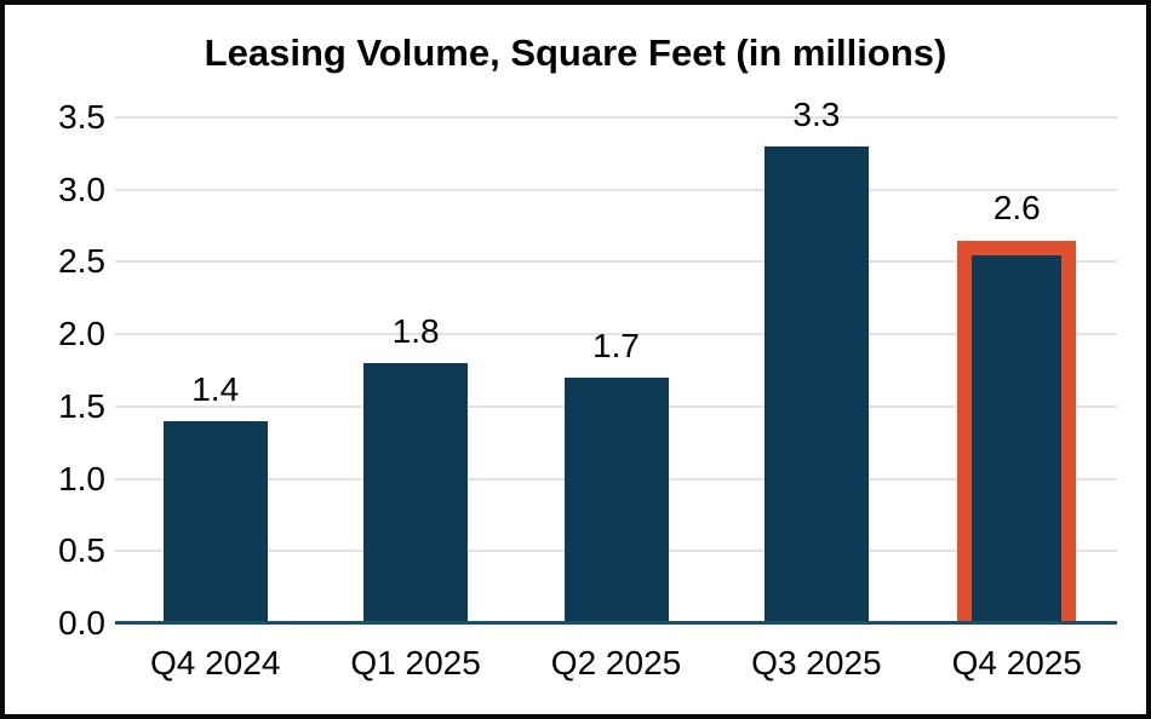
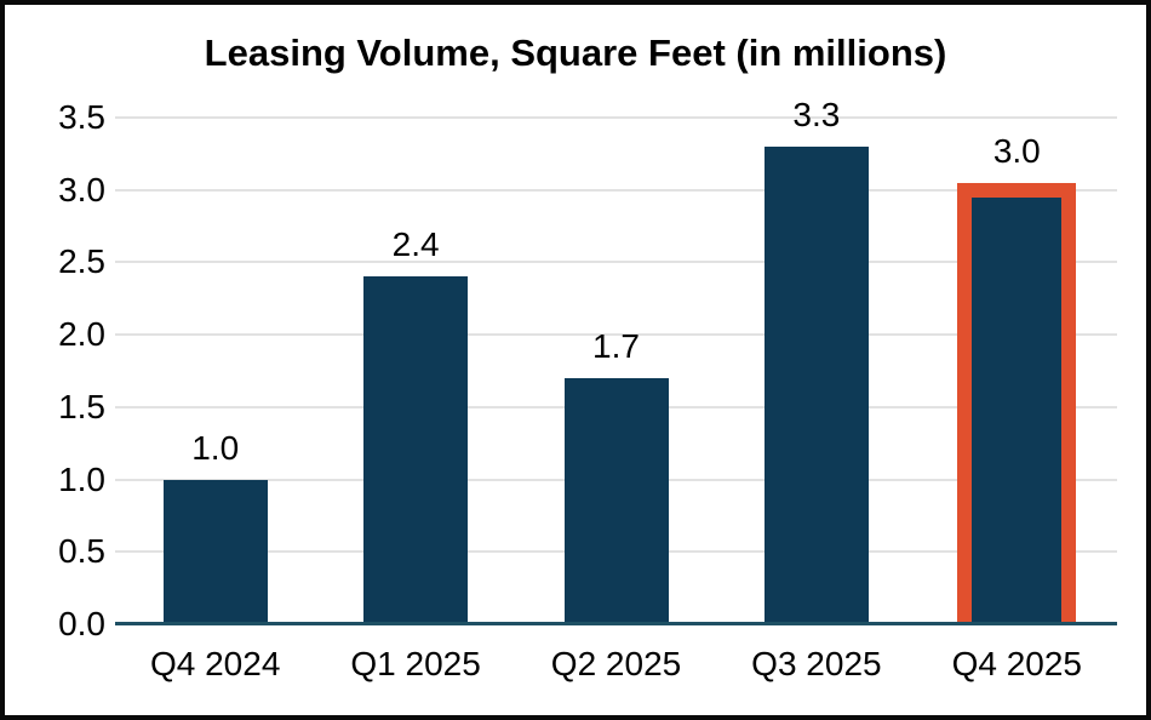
Q4 2024: 1.4 -> 1.0
Q1 2025: 1.8 -> 2.4
Q4 2025: 2.6 -> 3.0
